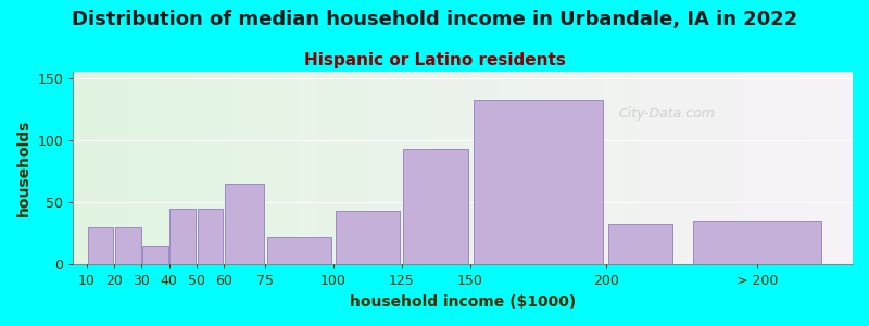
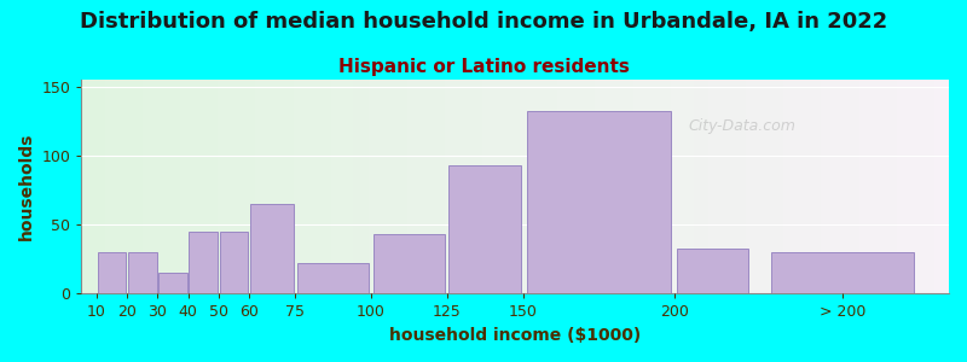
> 200: 35 -> 30
